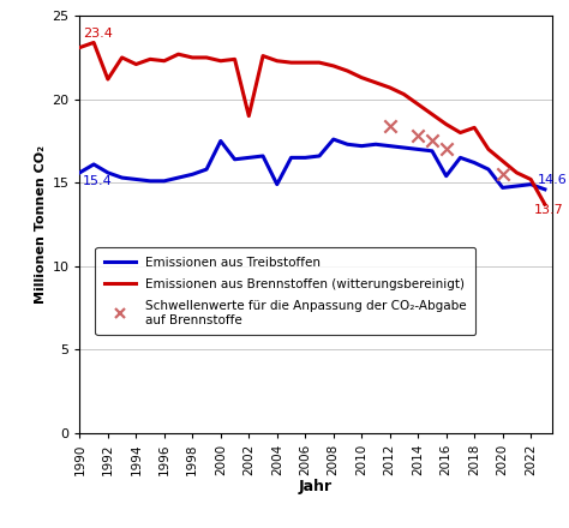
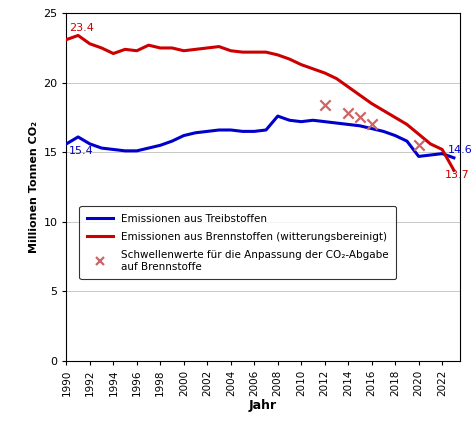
Emissionen aus Brennstoffen (witterungsbereinigt)/1992: 21.2 -> 22.8
Emissionen aus Treibstoffen/2000: 17.5 -> 16.2
Emissionen aus Brennstoffen (witterungsbereinigt)/2002: 19.0 -> 22.5
Emissionen aus Treibstoffen/2004: 14.9 -> 16.6
Emissionen aus Treibstoffen/2016: 15.4 -> 16.7
Emissionen aus Brennstoffen (witterungsbereinigt)/2018: 18.3 -> 17.5
